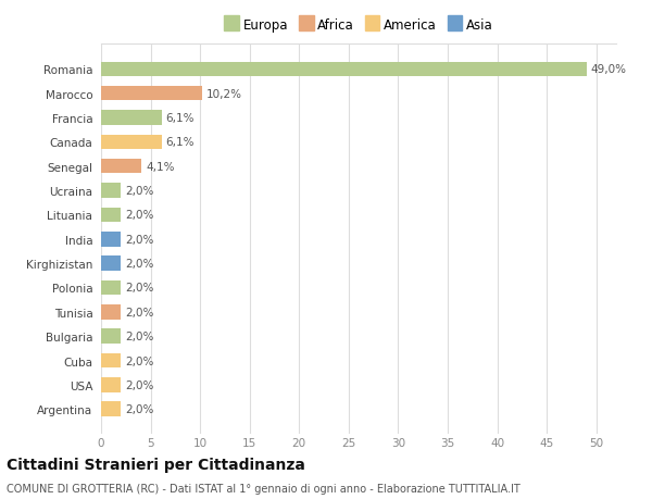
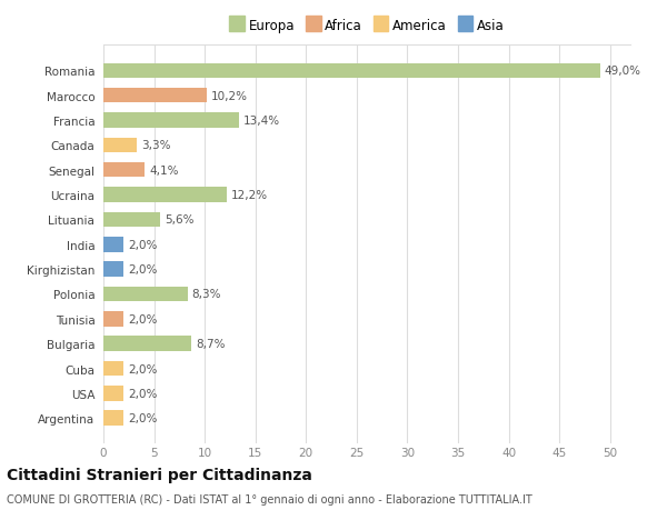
Francia: 6,1% -> 13,4%
Canada: 6,1% -> 3,3%
Ucraina: 2,0% -> 12,2%
Lituania: 2,0% -> 5,6%
Polonia: 2,0% -> 8,3%
Bulgaria: 2,0% -> 8,7%
